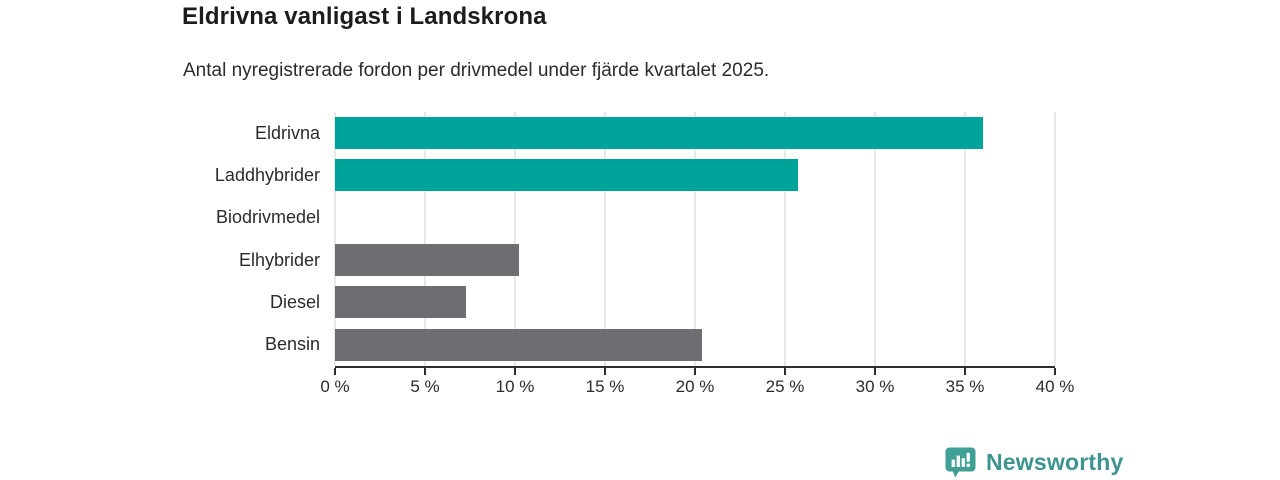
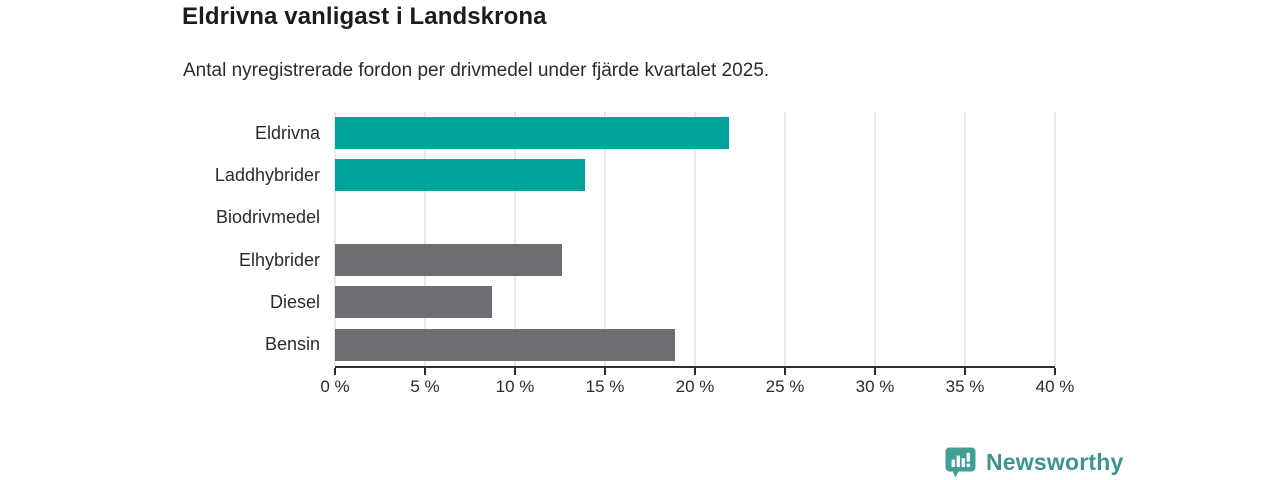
Eldrivna: 36.0% -> 21.9%
Laddhybrider: 25.7% -> 13.9%
Elhybrider: 10.2% -> 12.6%
Diesel: 7.3% -> 8.7%
Bensin: 20.4% -> 18.9%
